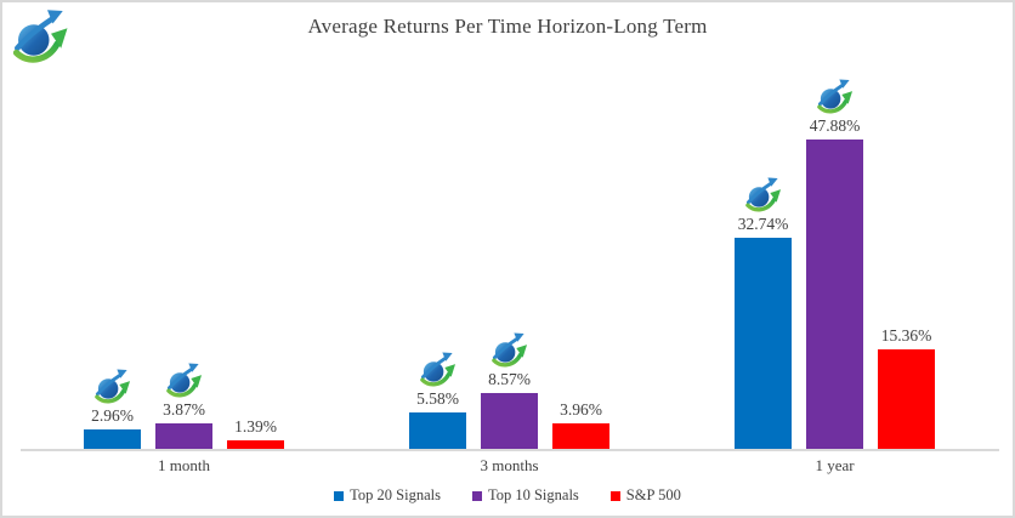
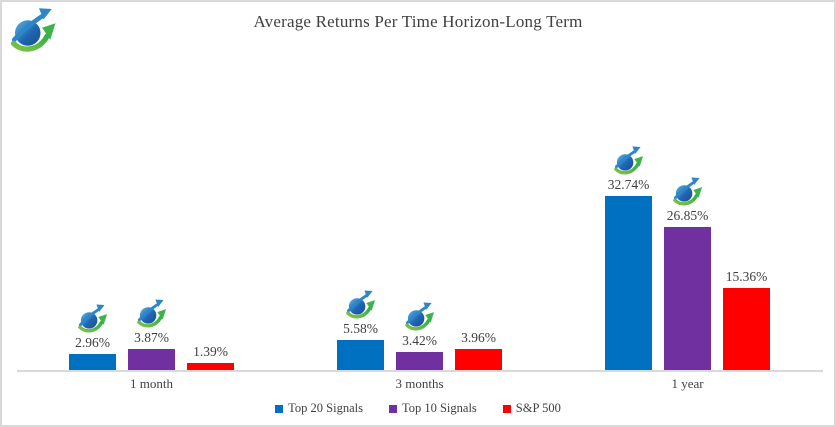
Top 10 Signals/3 months: 8.57% -> 3.42%
Top 10 Signals/1 year: 47.88% -> 26.85%
